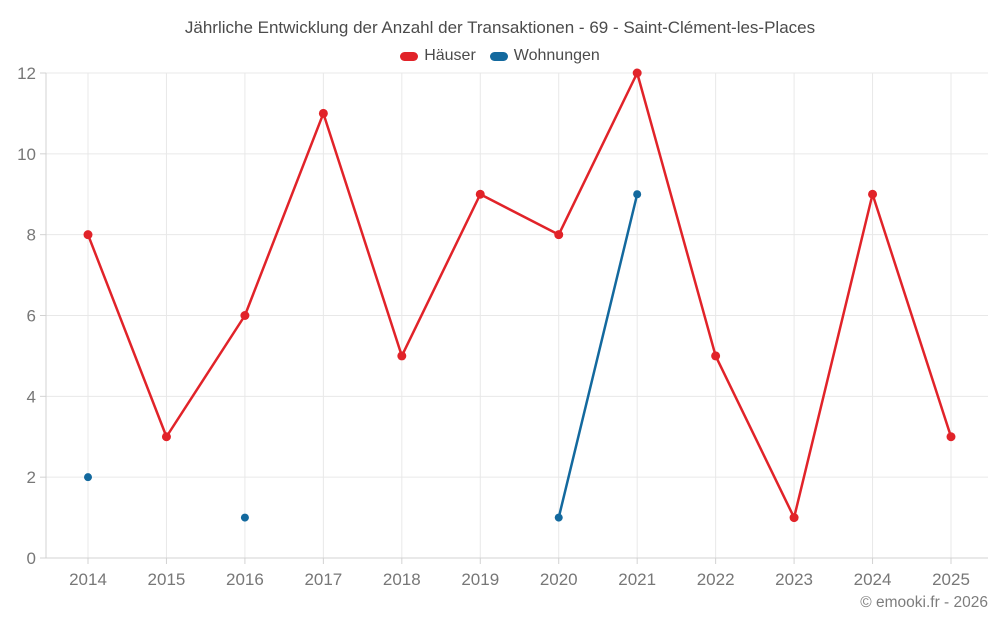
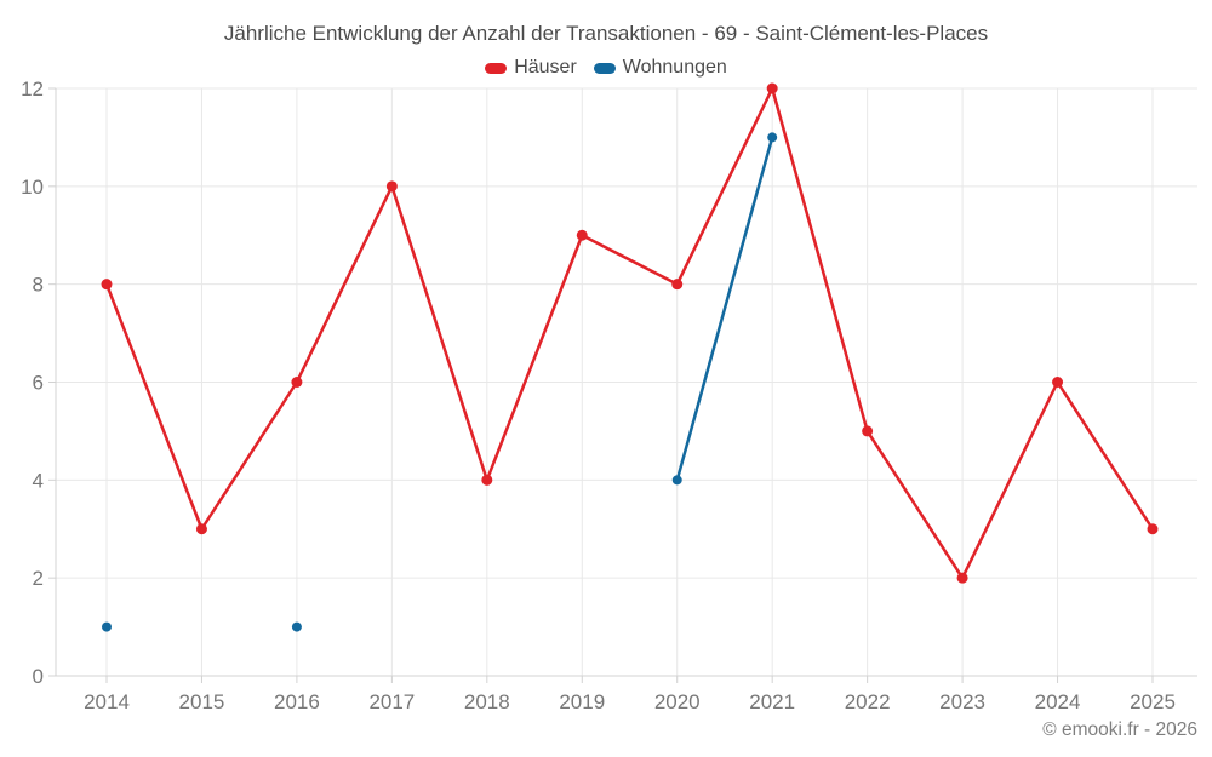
Wohnungen/2014: 2 -> 1
Häuser/2017: 11 -> 10
Häuser/2018: 5 -> 4
Wohnungen/2020: 1 -> 4
Wohnungen/2021: 9 -> 11
Häuser/2023: 1 -> 2
Häuser/2024: 9 -> 6
